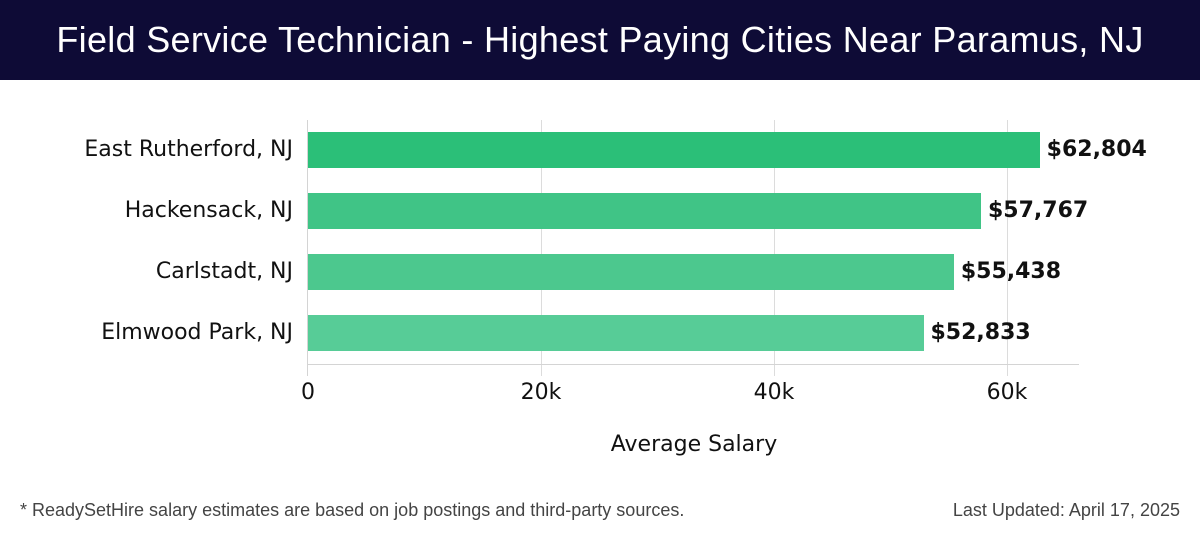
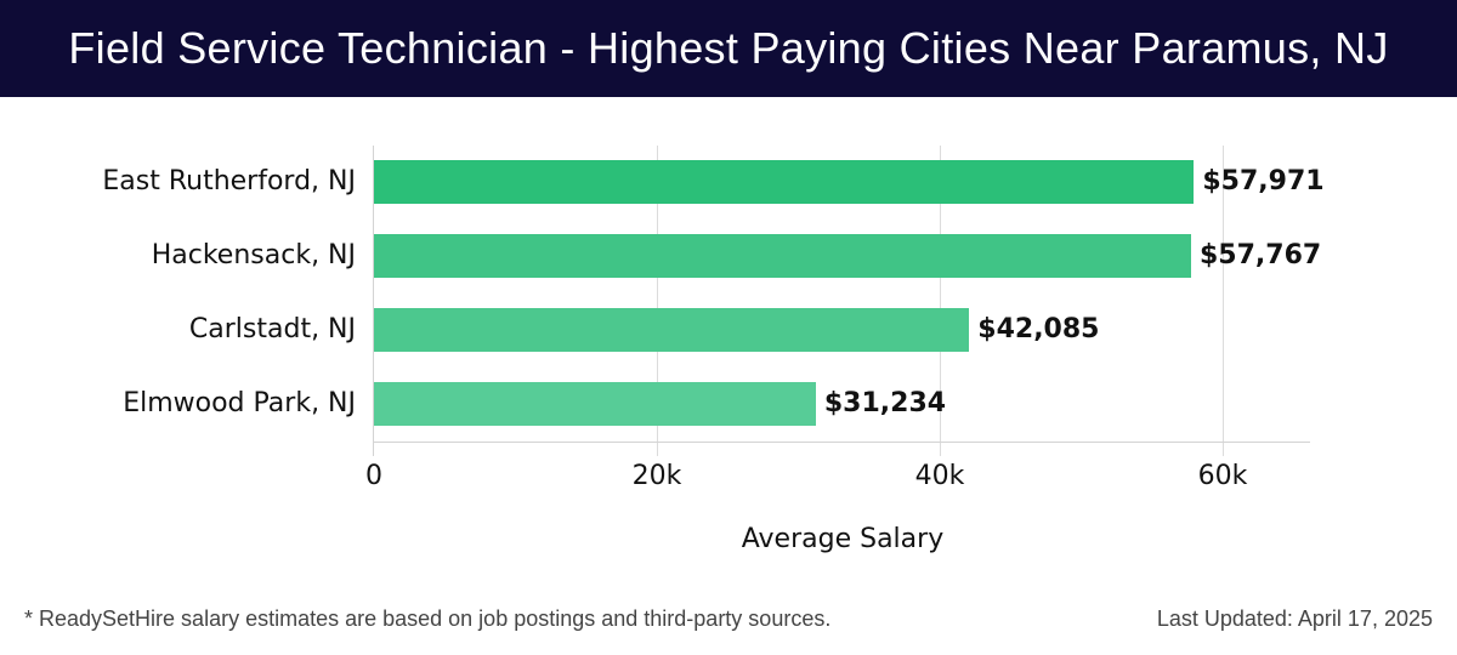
East Rutherford, NJ: $62,804 -> $57,971
Carlstadt, NJ: $55,438 -> $42,085
Elmwood Park, NJ: $52,833 -> $31,234
